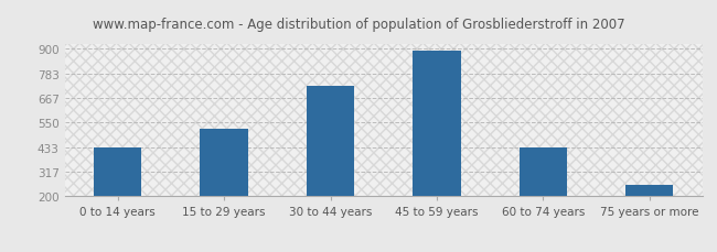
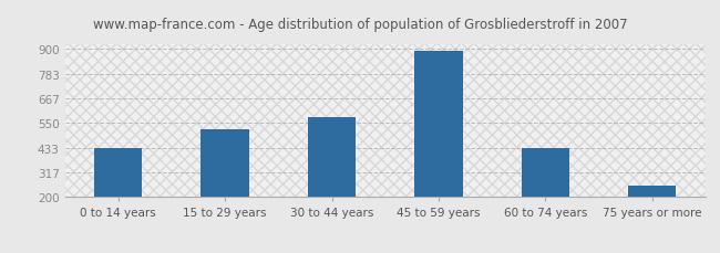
30 to 44 years: 720 -> 580
